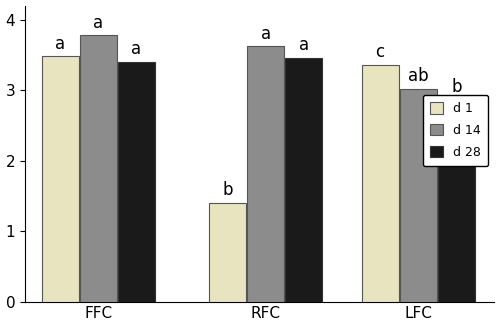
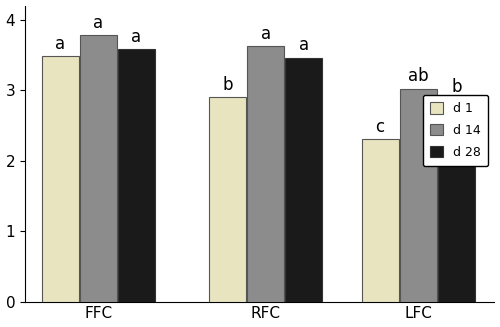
d 28/FFC: 3.40 -> 3.58
d 1/RFC: 1.40 -> 2.90
d 1/LFC: 3.36 -> 2.30
